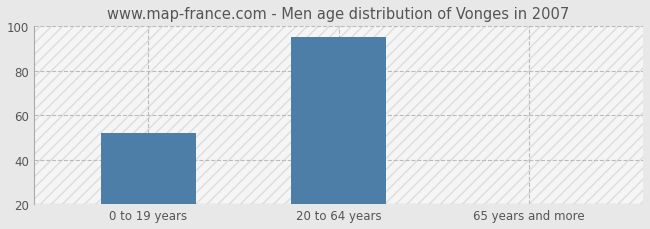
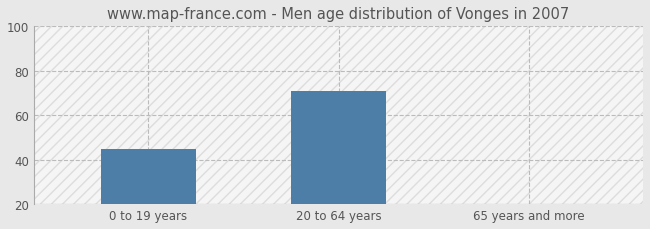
0 to 19 years: 52 -> 45
20 to 64 years: 95 -> 71
